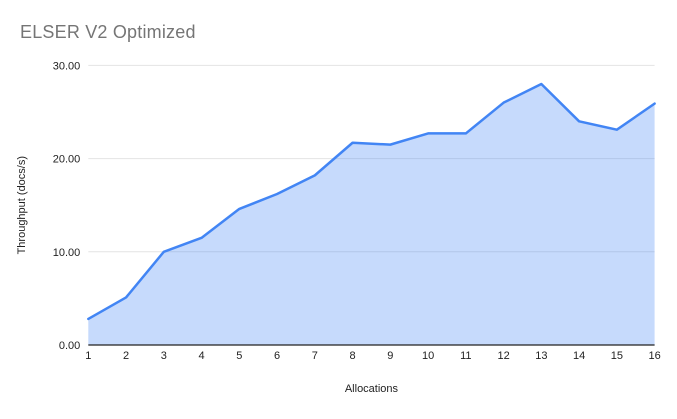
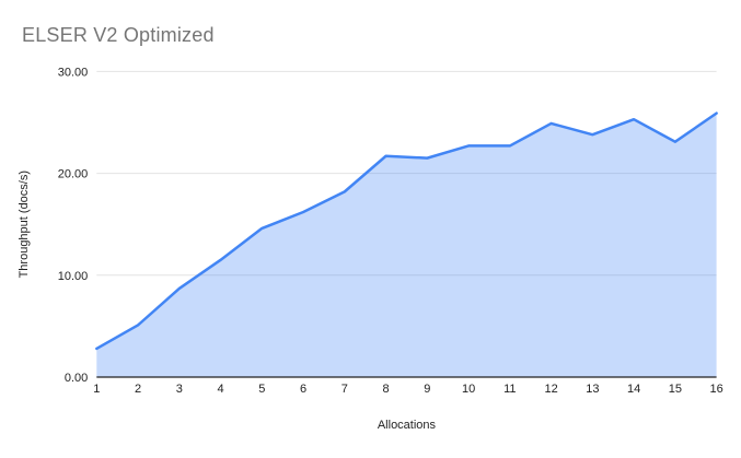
3: 10 -> 9
12: 26 -> 25
13: 28 -> 24
14: 24 -> 25
